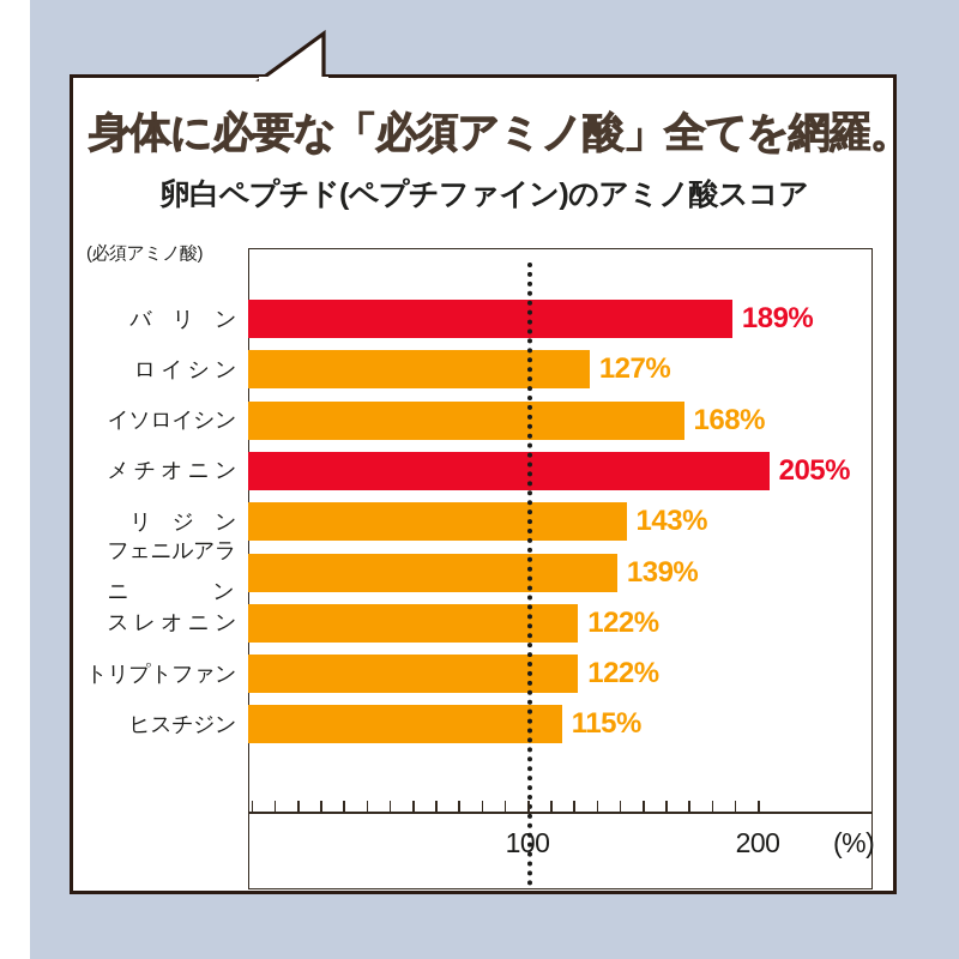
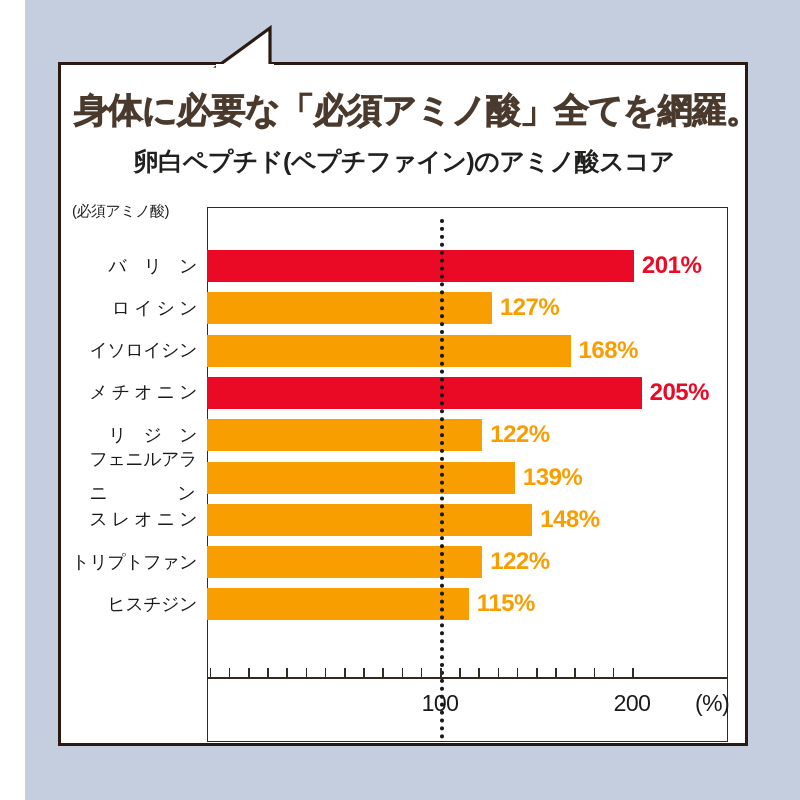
バリン: 189% -> 201%
リジン: 143% -> 122%
スレオニン: 122% -> 148%
